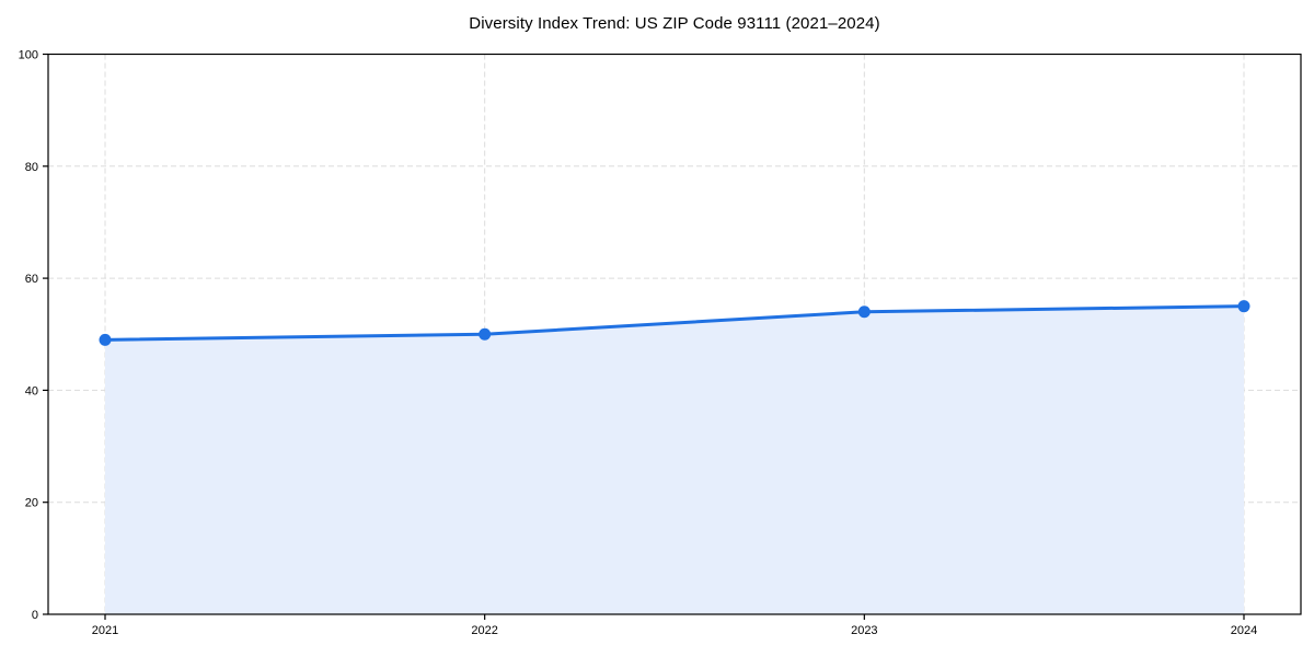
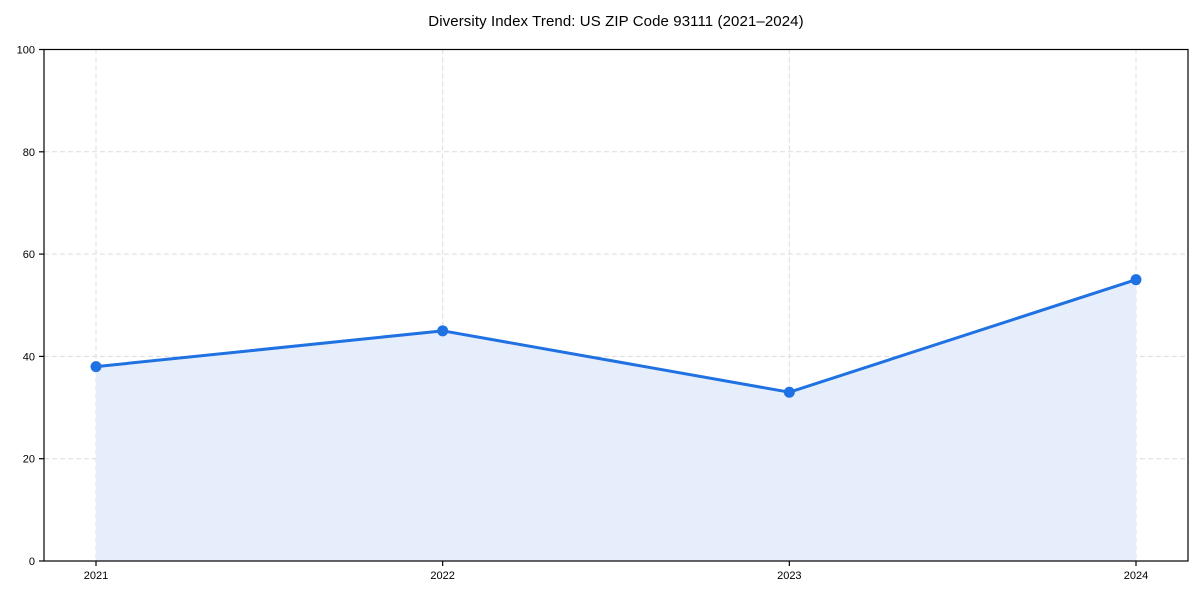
2021: 49 -> 38
2022: 50 -> 45
2023: 54 -> 33
